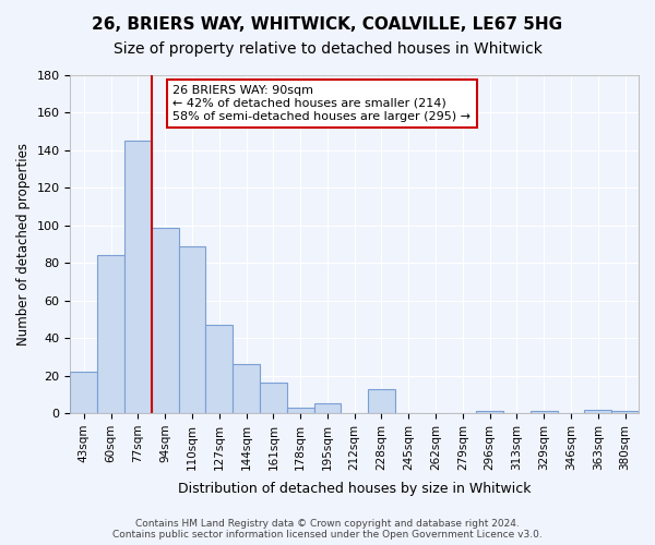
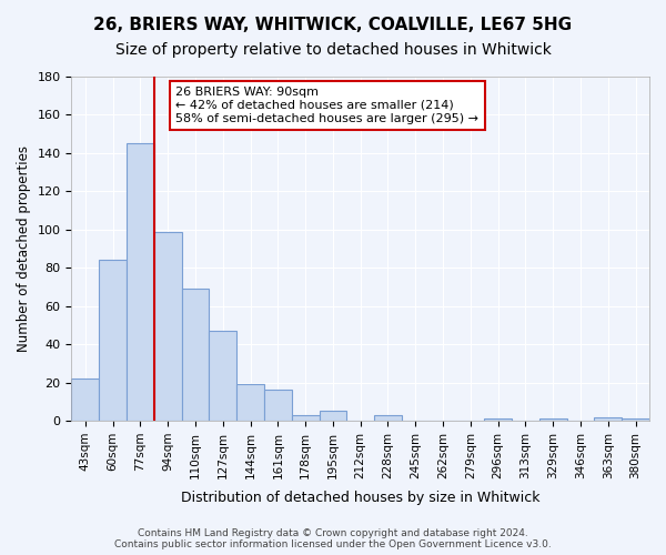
110sqm: 89 -> 69
144sqm: 26 -> 19
228sqm: 13 -> 3
